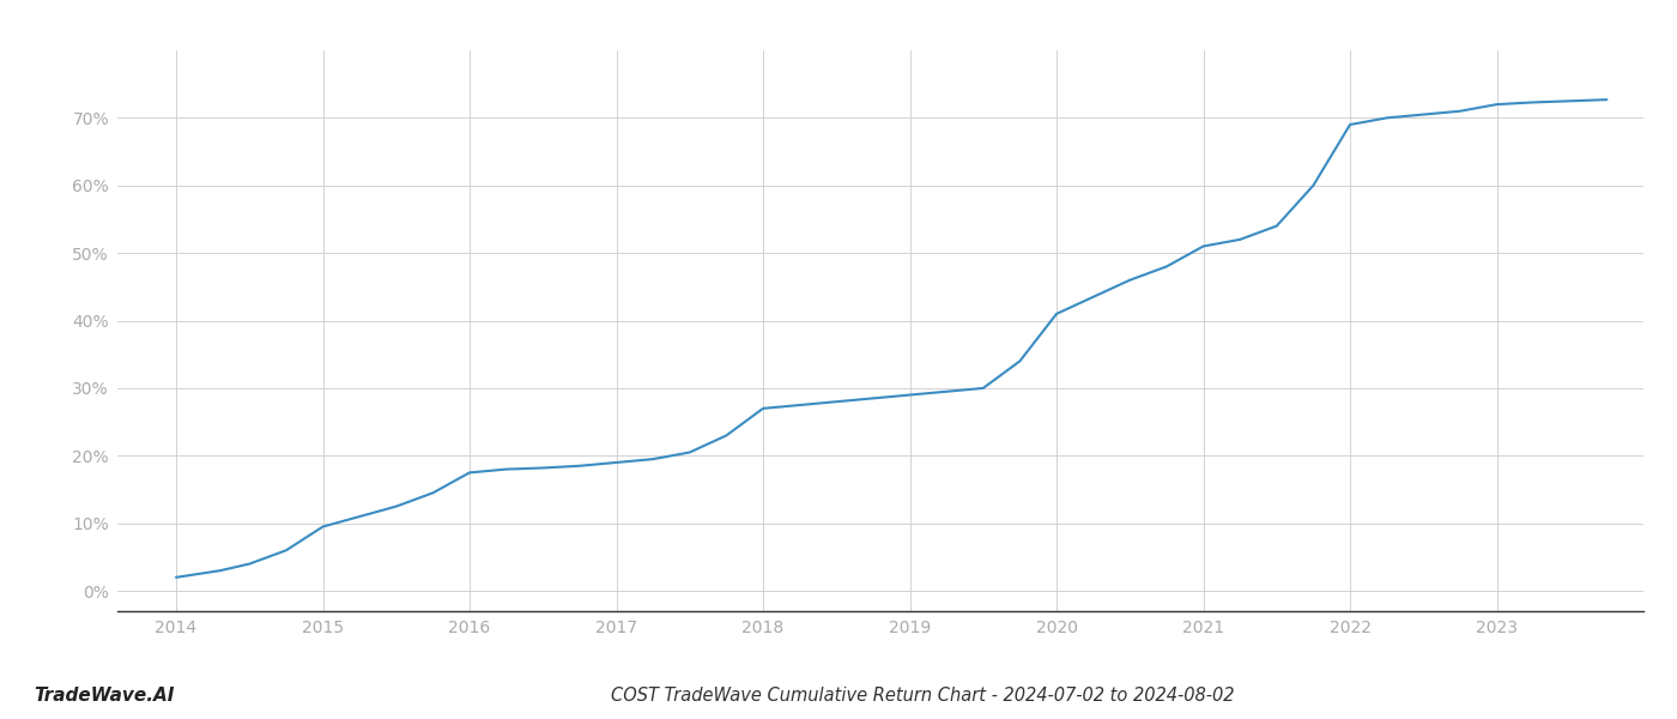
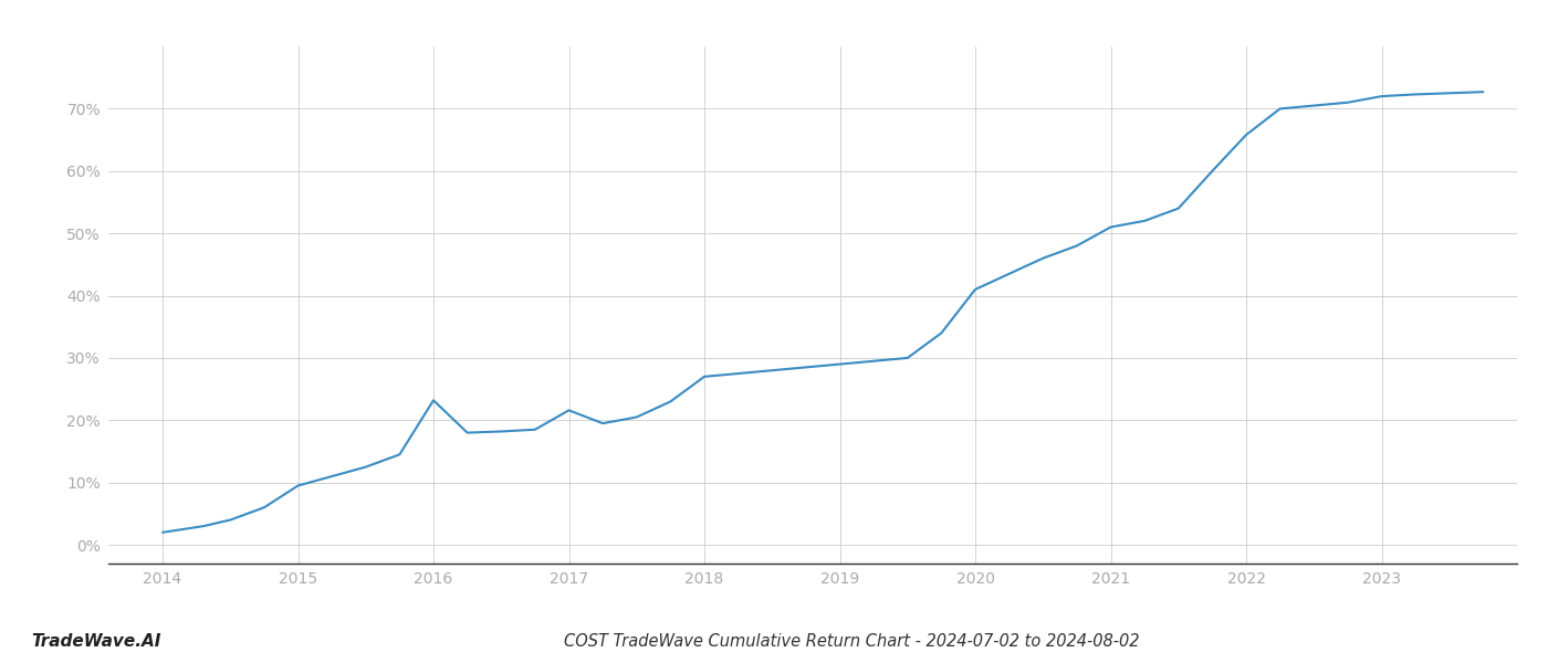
2016: 17.5% -> 23.2%
2017: 19.0% -> 21.6%
2022: 69.0% -> 65.8%
